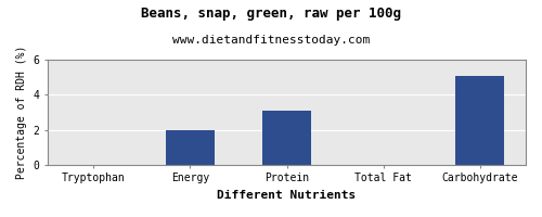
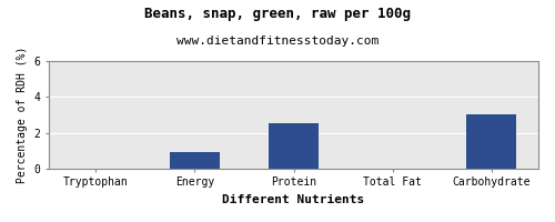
Energy: 2.0 -> 0.9
Protein: 3.1 -> 2.5
Carbohydrate: 5.0 -> 3.0
